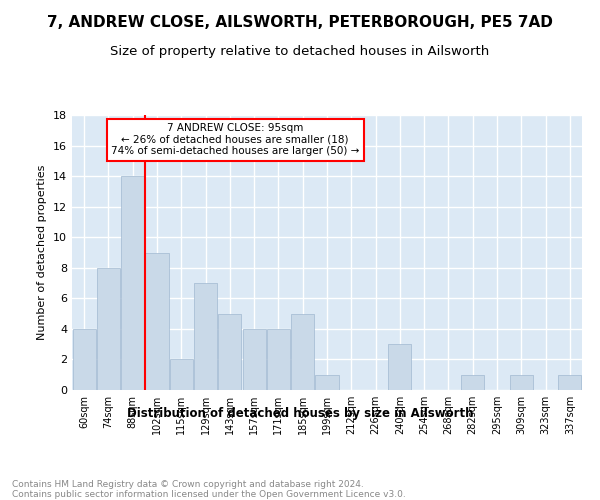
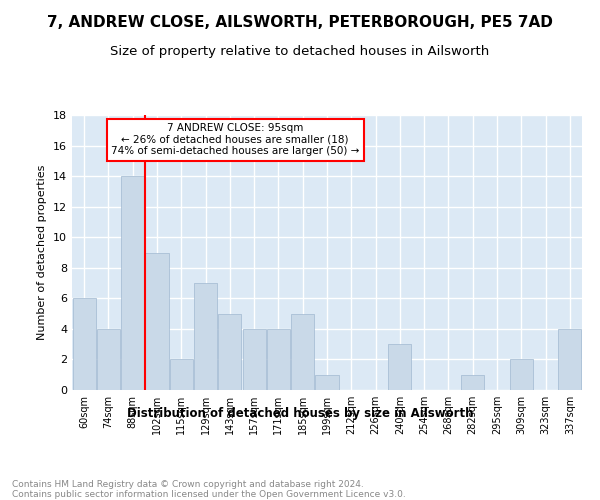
60sqm: 4 -> 6
74sqm: 8 -> 4
309sqm: 1 -> 2
337sqm: 1 -> 4
